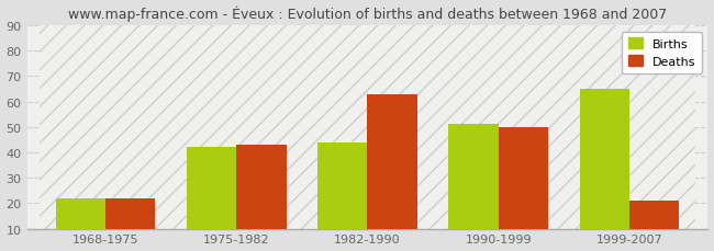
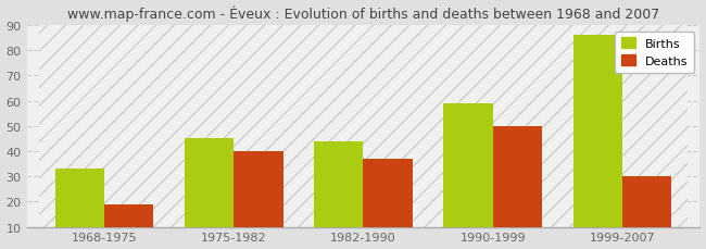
Births/1968-1975: 22 -> 33
Deaths/1968-1975: 22 -> 19
Births/1975-1982: 42 -> 45
Deaths/1975-1982: 43 -> 40
Deaths/1982-1990: 63 -> 37
Births/1990-1999: 51 -> 59
Births/1999-2007: 65 -> 86
Deaths/1999-2007: 21 -> 30
